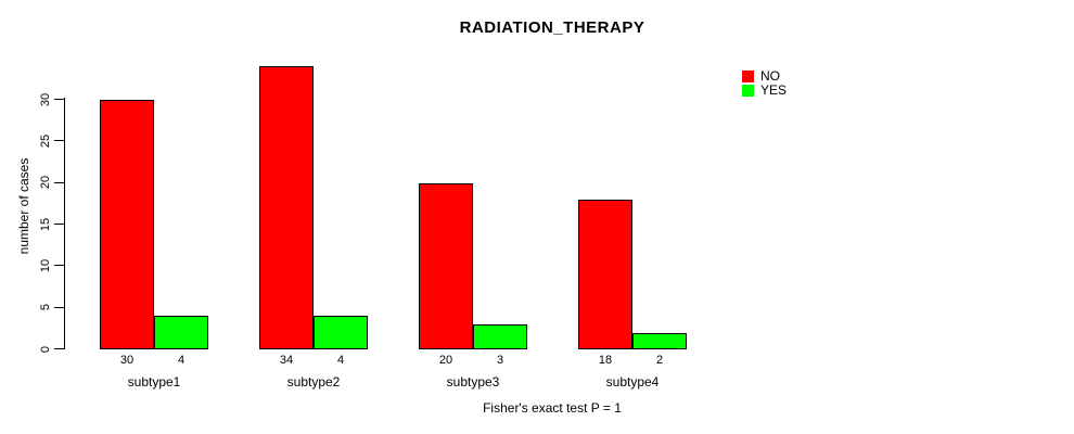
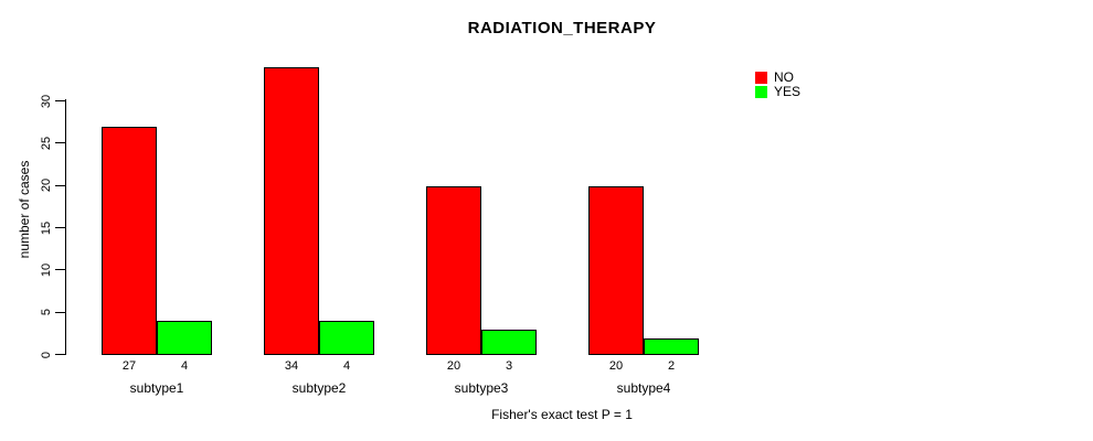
NO/subtype1: 30 -> 27
NO/subtype4: 18 -> 20
